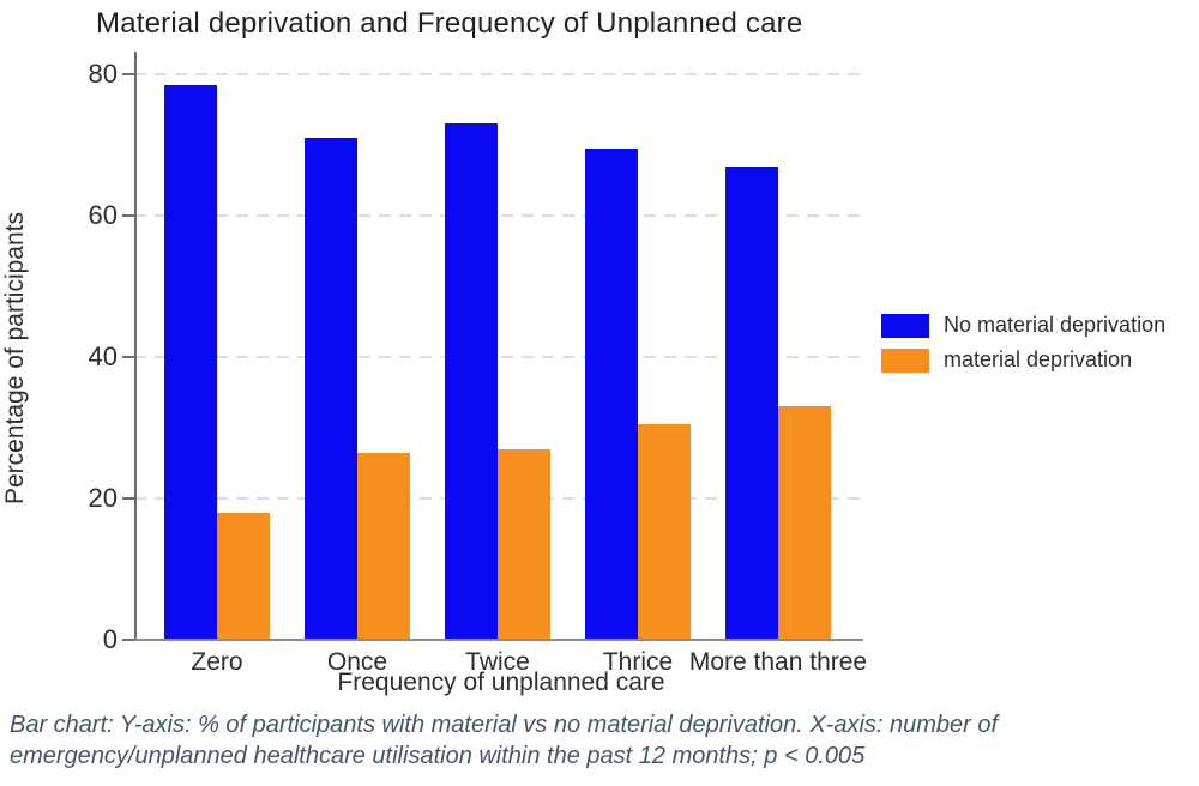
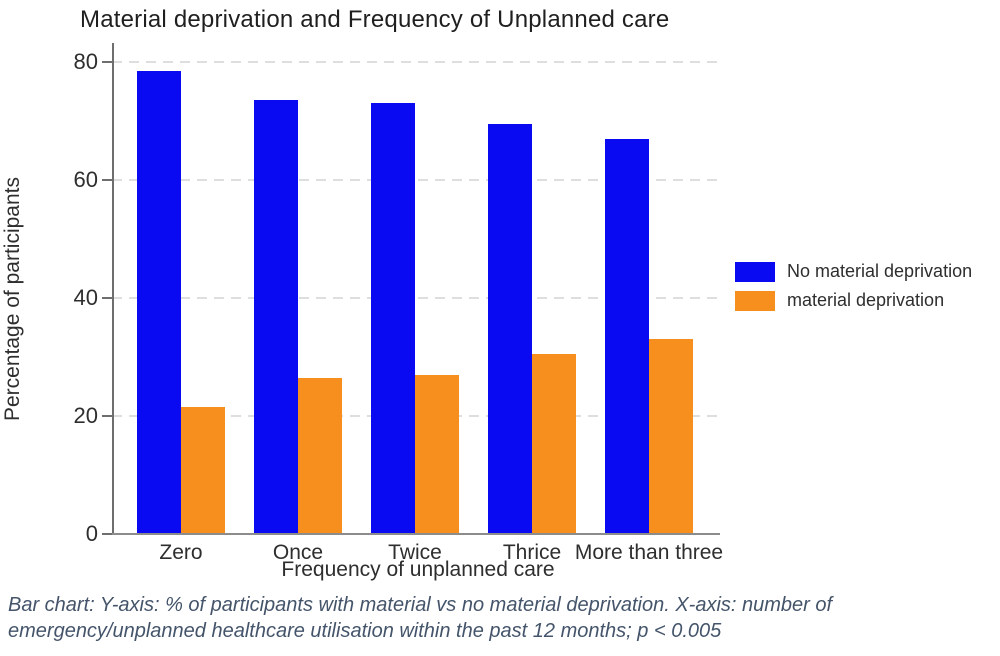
material deprivation/Zero: 18 -> 22
No material deprivation/Once: 71 -> 74
